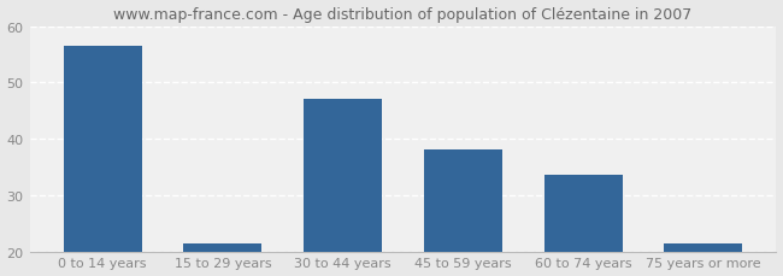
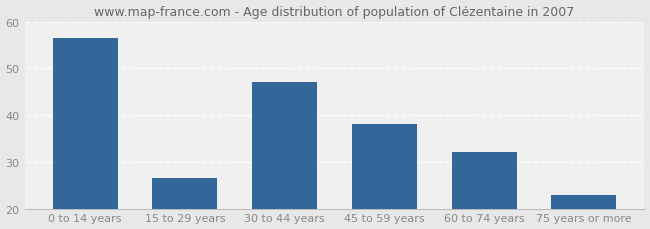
15 to 29 years: 21.5 -> 26.5
60 to 74 years: 33.5 -> 32.0
75 years or more: 21.5 -> 23.0
